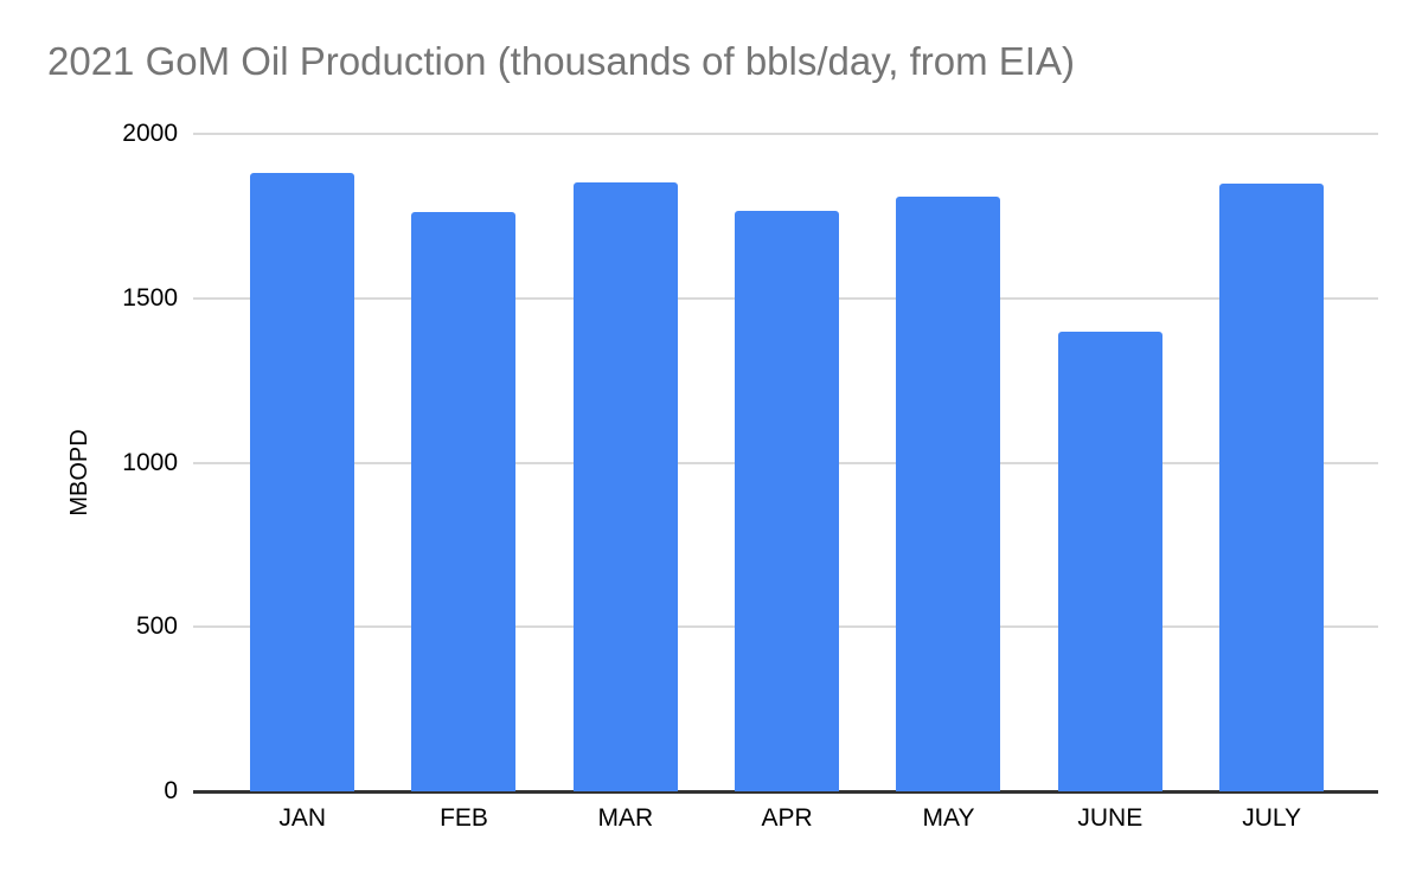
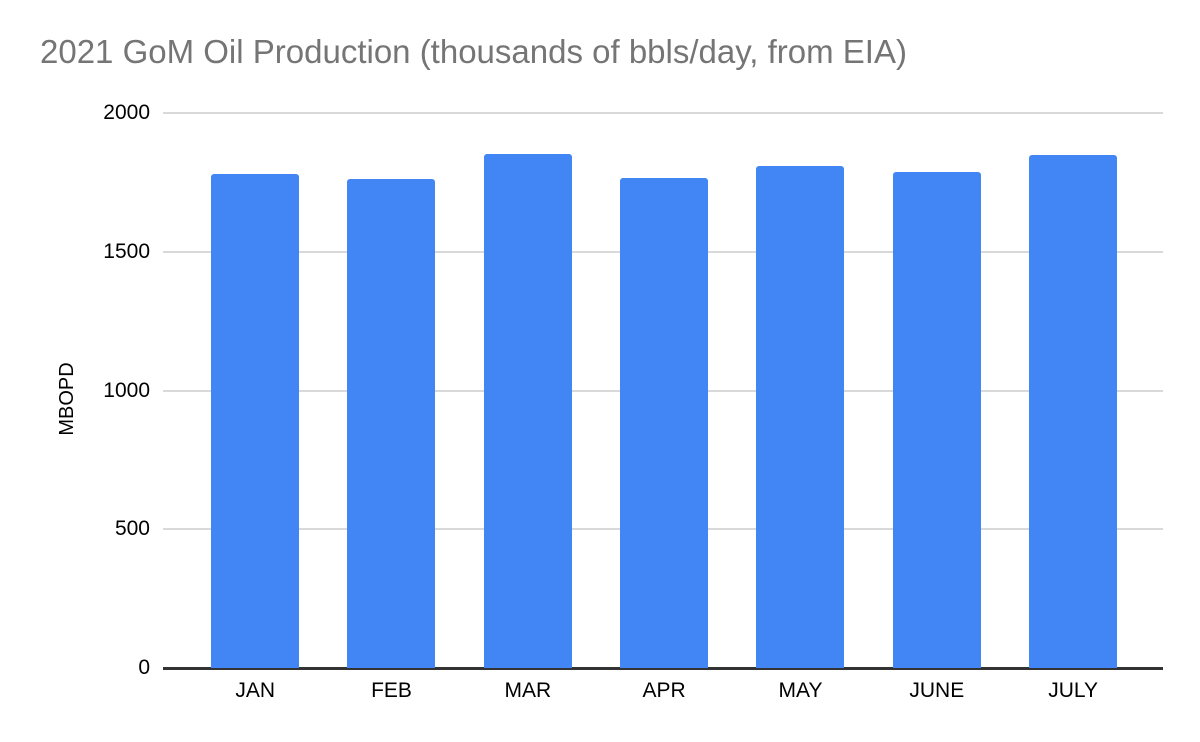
JAN: 1880 -> 1780
JUNE: 1400 -> 1790
